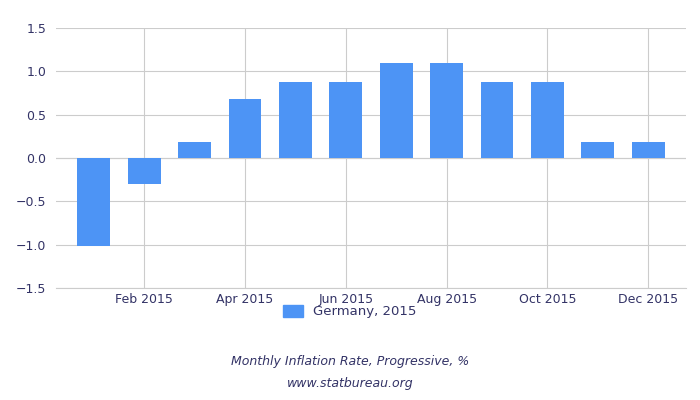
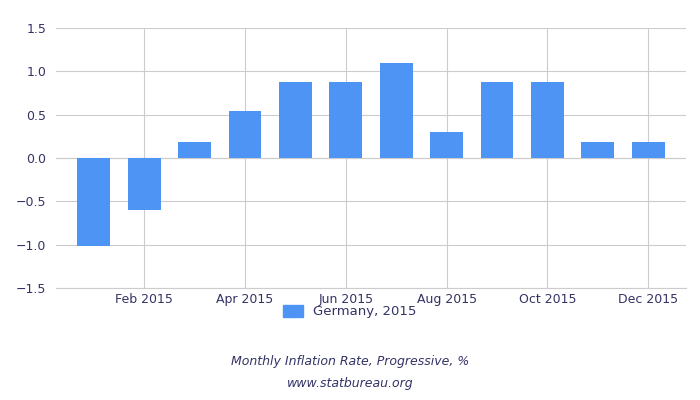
Feb 2015: -0.30 -> -0.60
Apr 2015: 0.68 -> 0.54
Aug 2015: 1.10 -> 0.30
